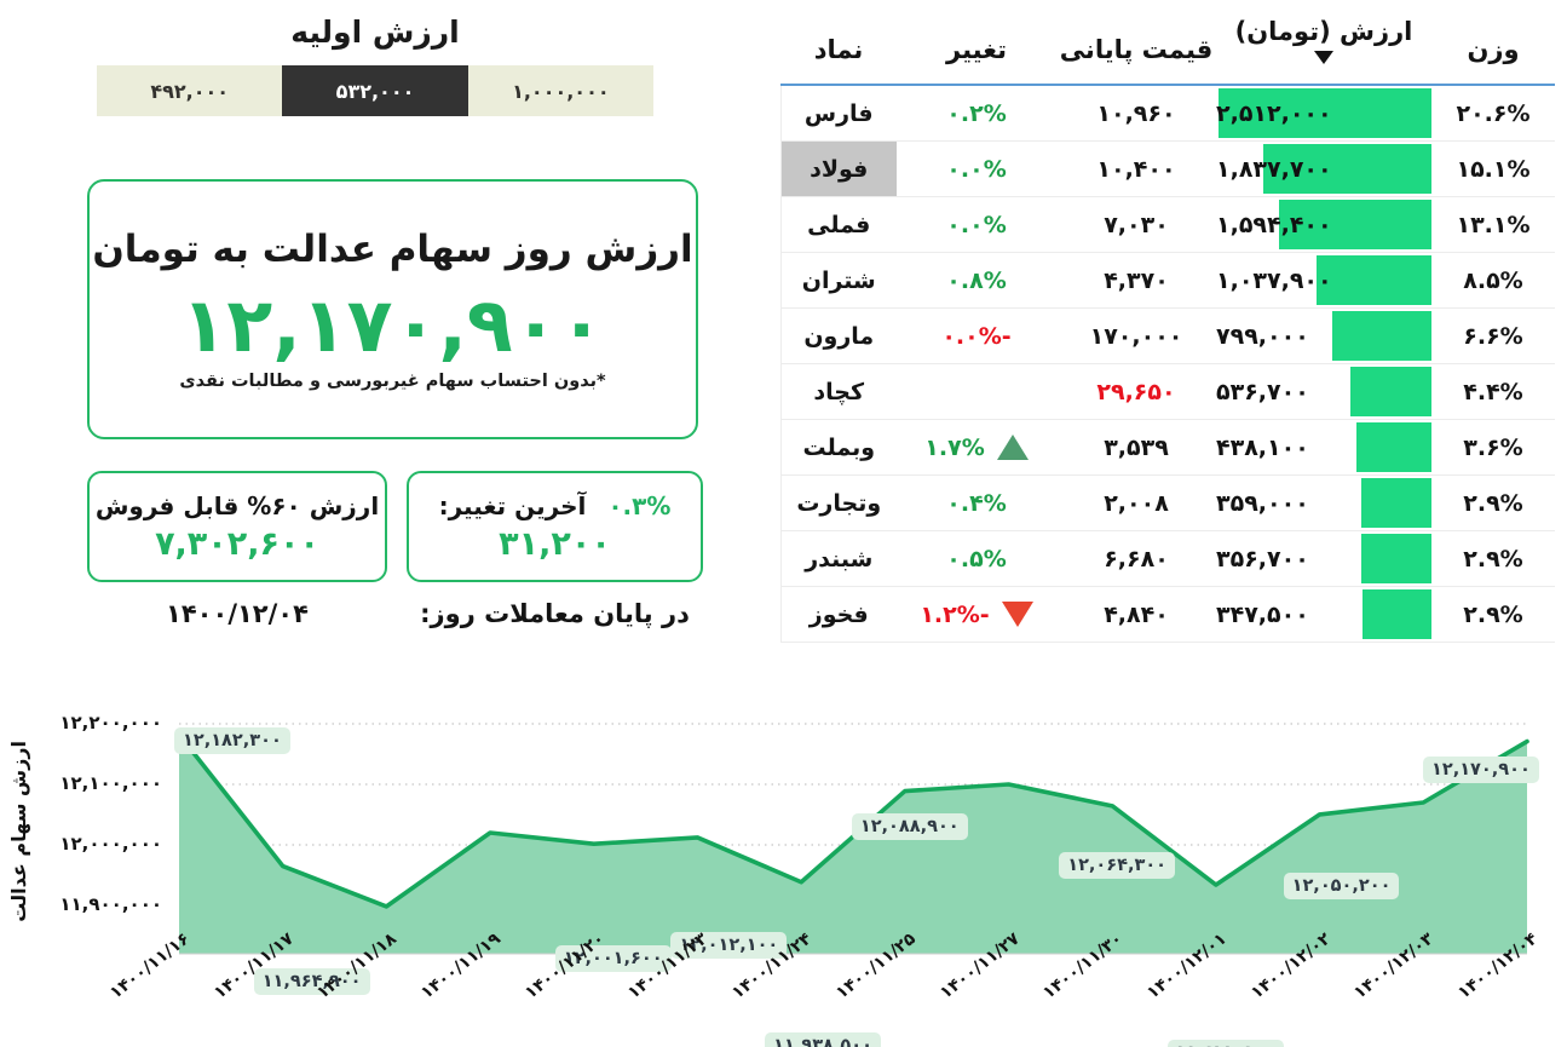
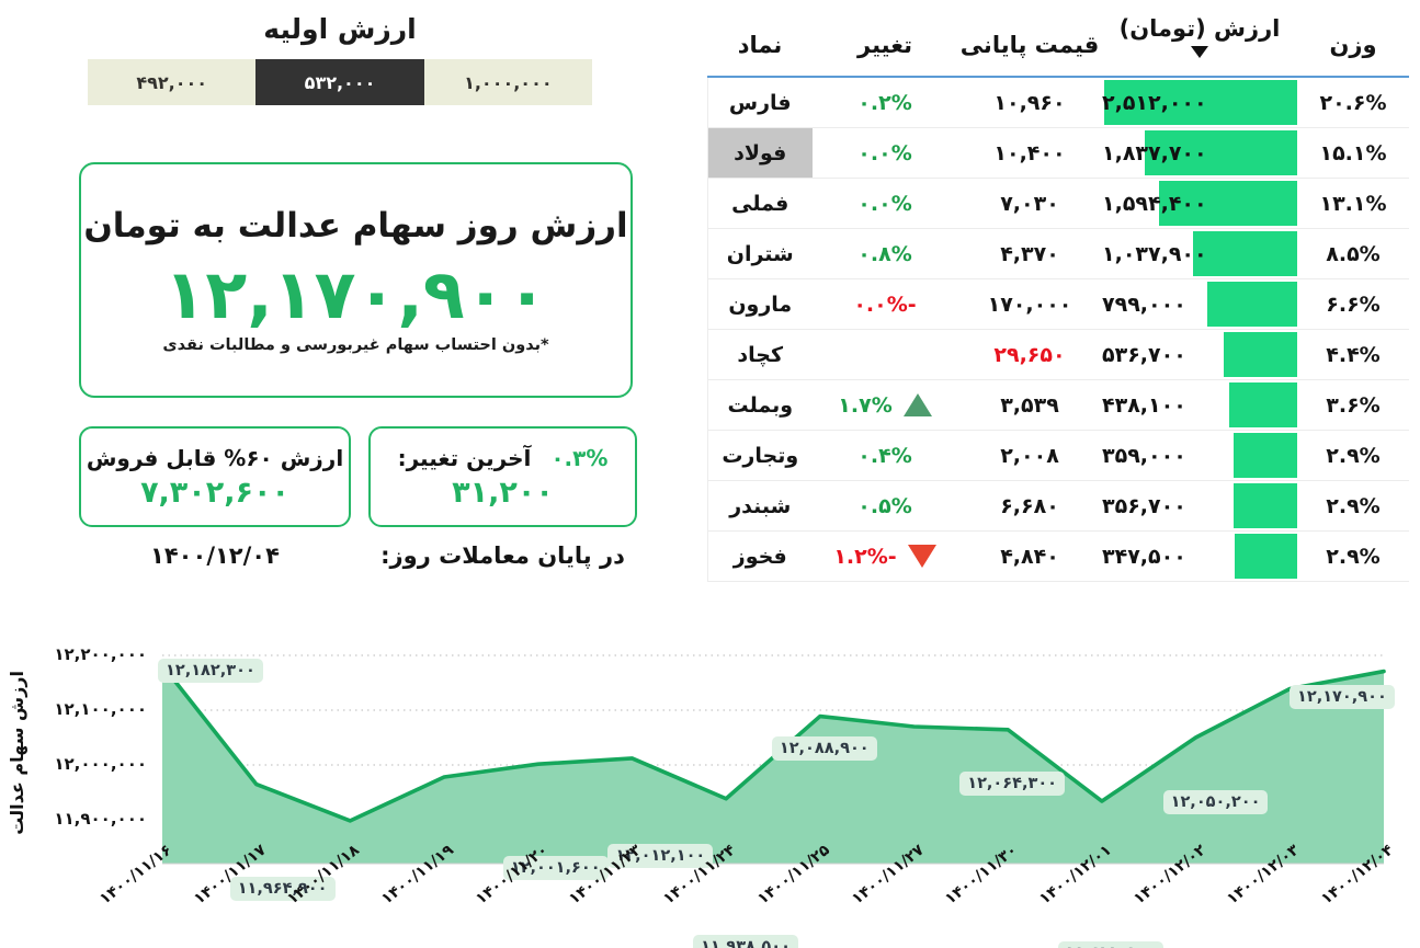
۱۴۰۰/۱۱/۱۹: 12020000 -> 11980000
۱۴۰۰/۱۱/۲۷: 12100000 -> 12070000
۱۴۰۰/۱۲/۰۳: 12070000 -> 12140000
